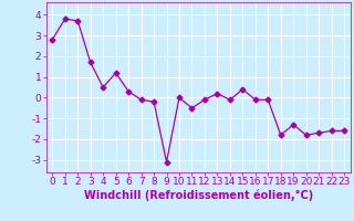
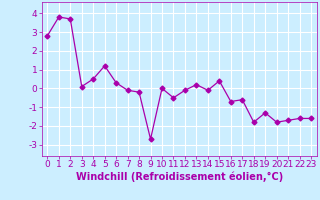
3: 1.7 -> 0.1
9: -3.1 -> -2.7
16: -0.1 -> -0.7
17: -0.1 -> -0.6
